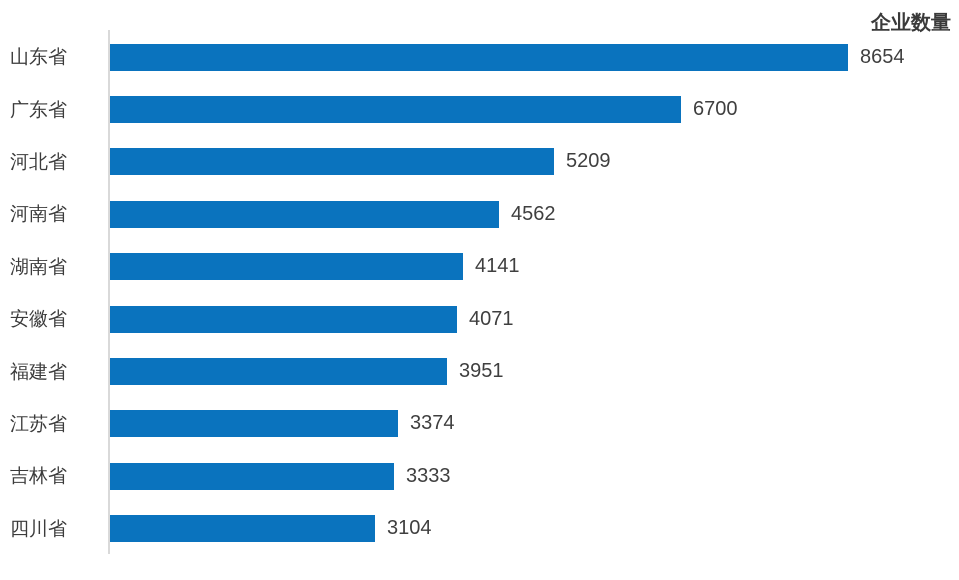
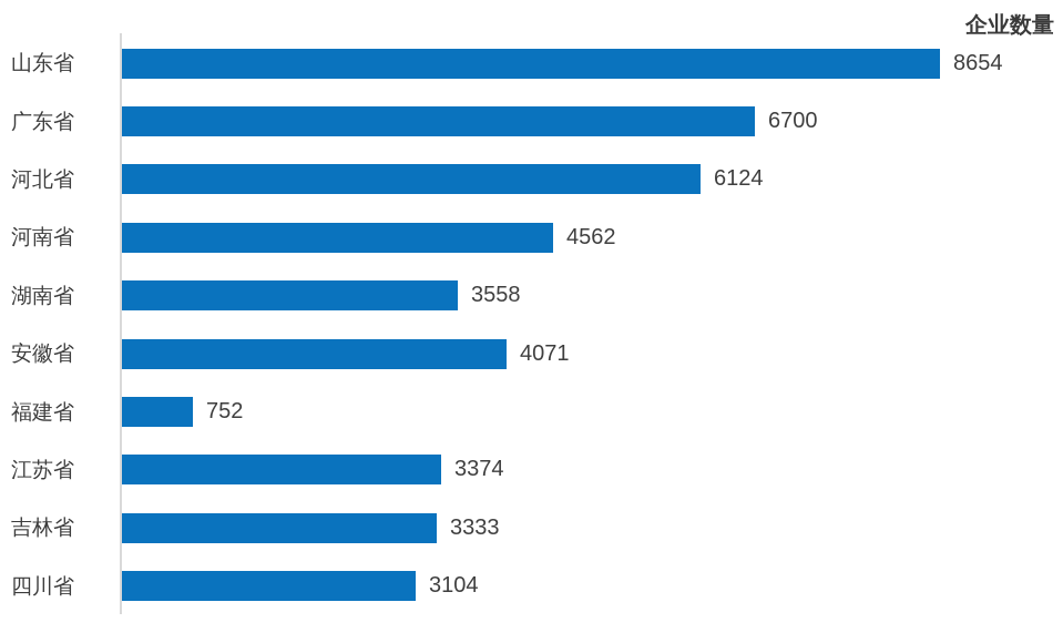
河北省: 5209 -> 6124
湖南省: 4141 -> 3558
福建省: 3951 -> 752
